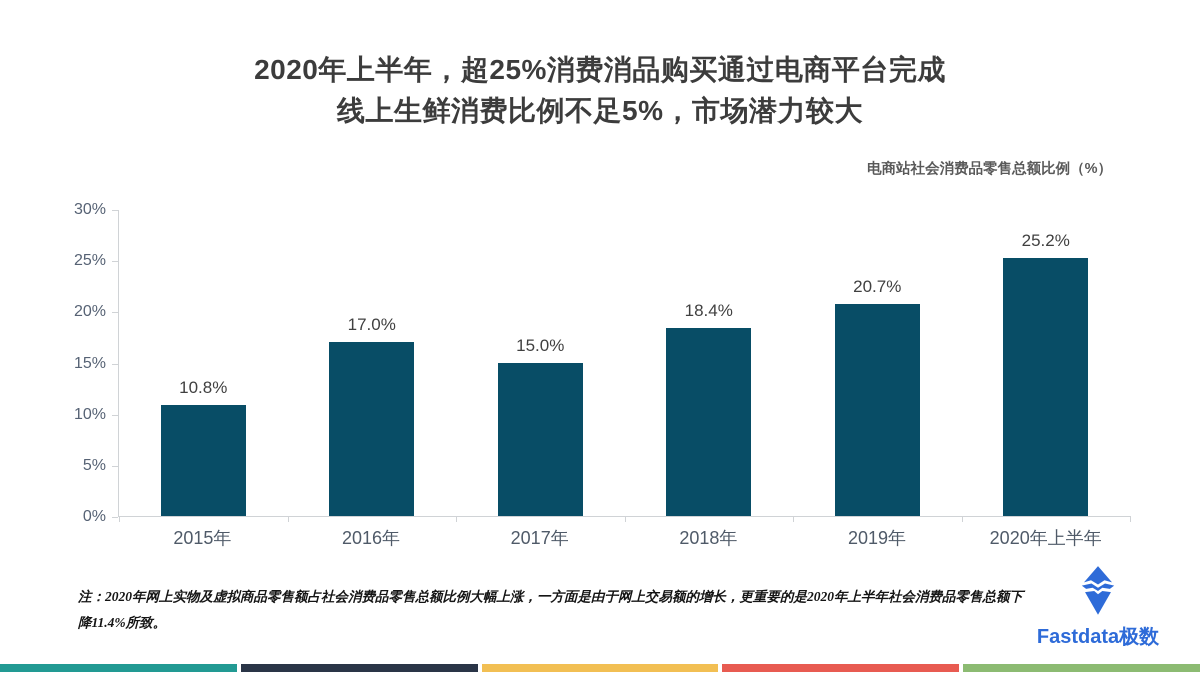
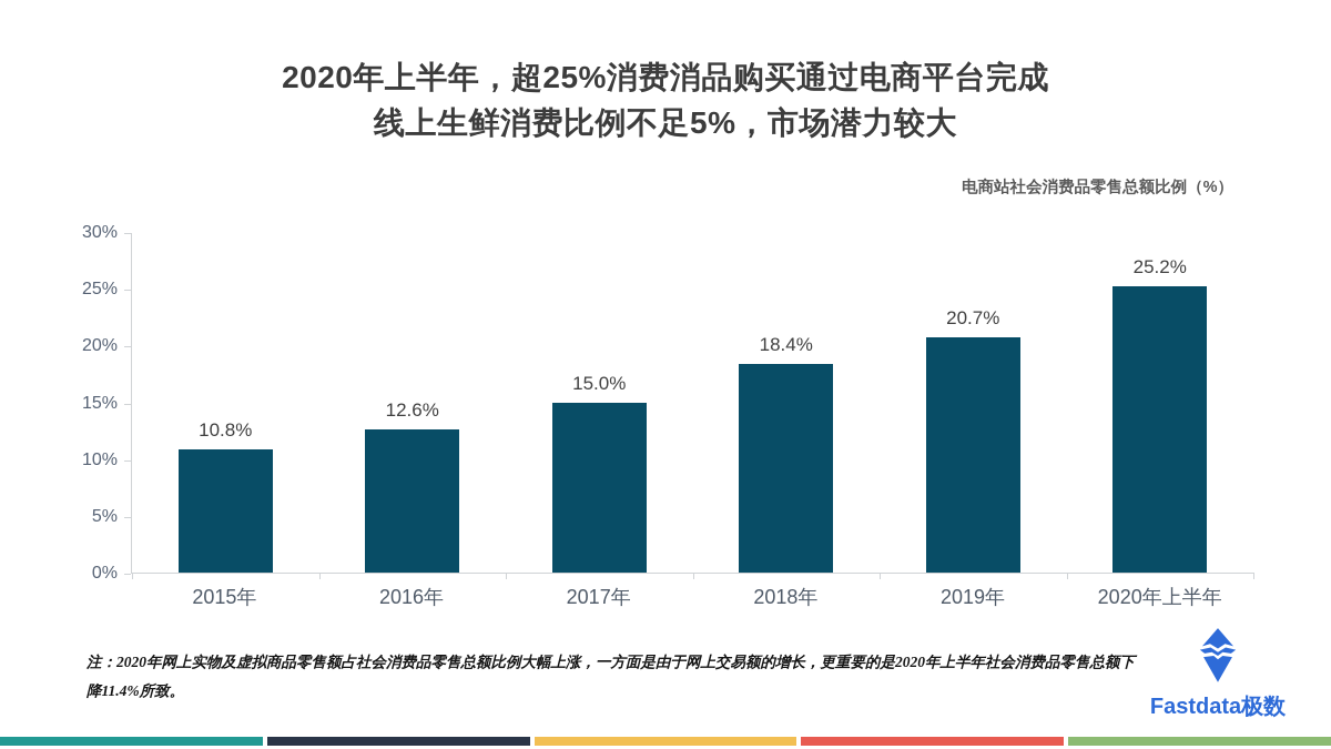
2016年: 17.0% -> 12.6%
